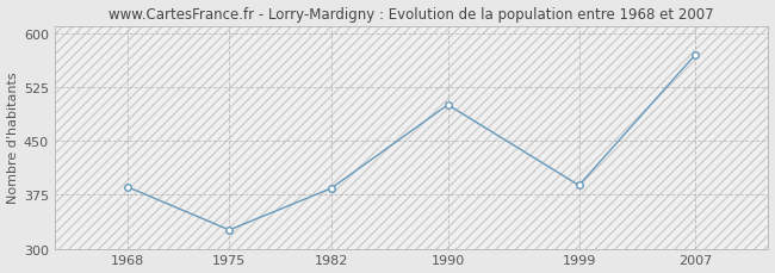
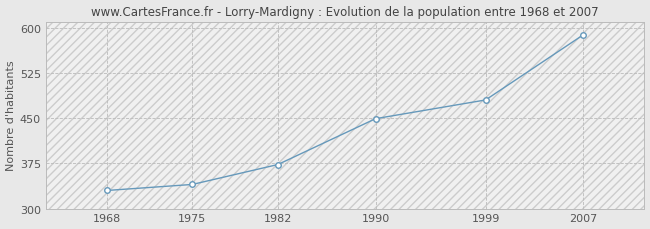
1968: 386 -> 330
1975: 326 -> 340
1982: 384 -> 373
1990: 500 -> 449
1999: 388 -> 480
2007: 570 -> 588
